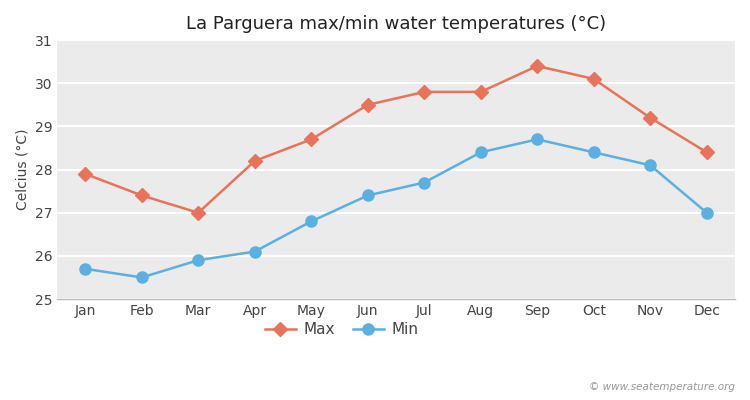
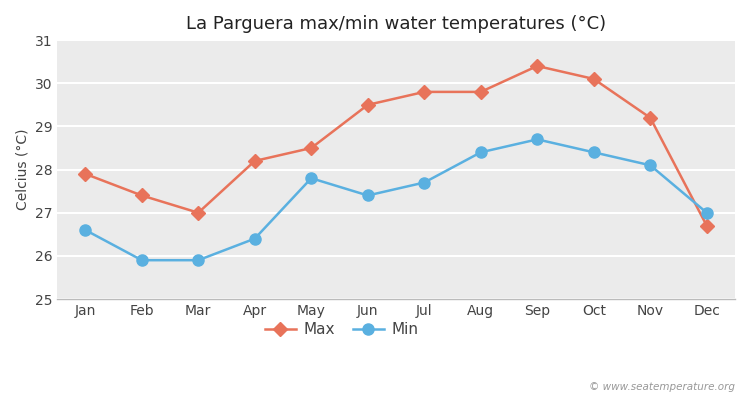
Min/Jan: 25.7 -> 26.6
Min/Feb: 25.5 -> 25.9
Min/Apr: 26.1 -> 26.4
Max/May: 28.7 -> 28.5
Min/May: 26.8 -> 27.8
Max/Dec: 28.4 -> 26.7
